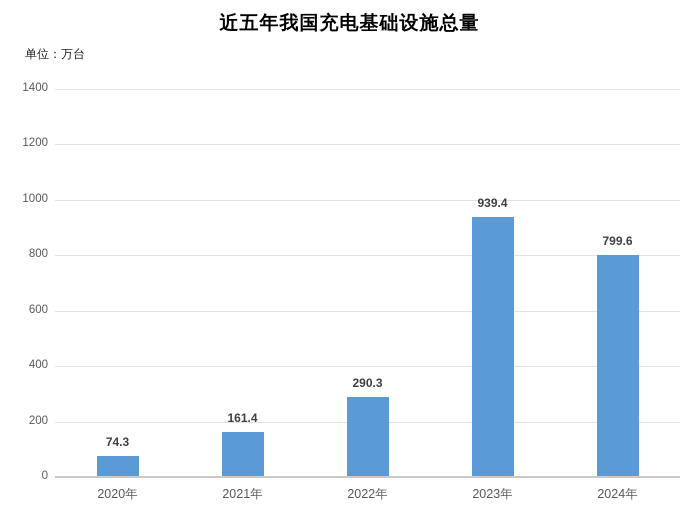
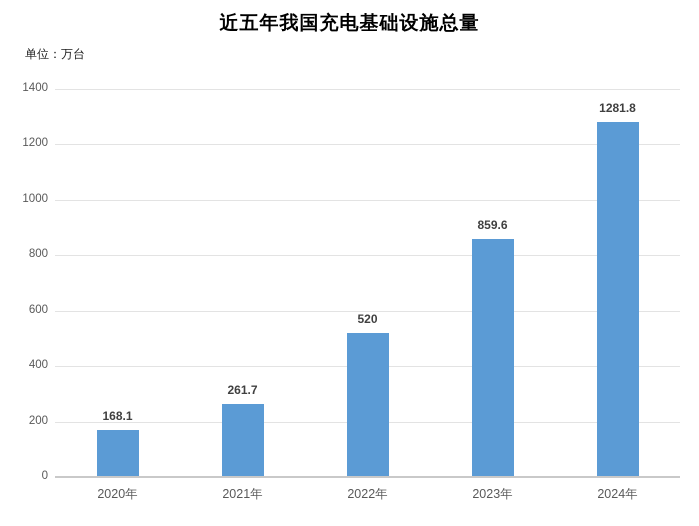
2020年: 74.3 -> 168.1
2021年: 161.4 -> 261.7
2022年: 290.3 -> 520
2023年: 939.4 -> 859.6
2024年: 799.6 -> 1281.8
